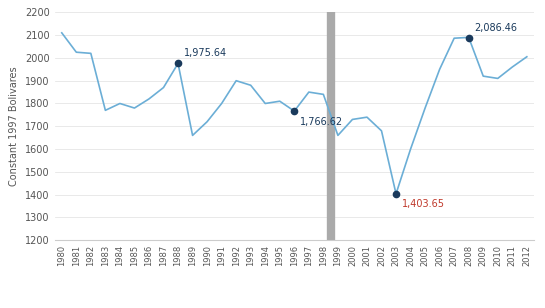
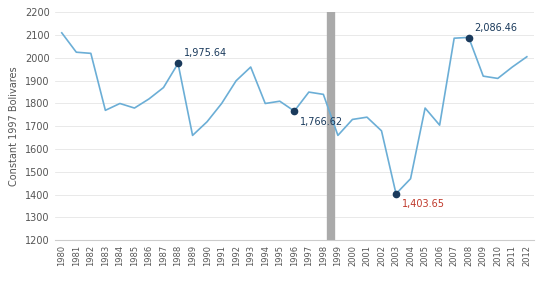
1993: 1880 -> 1960
2004: 1600 -> 1470
2006: 1950 -> 1705
